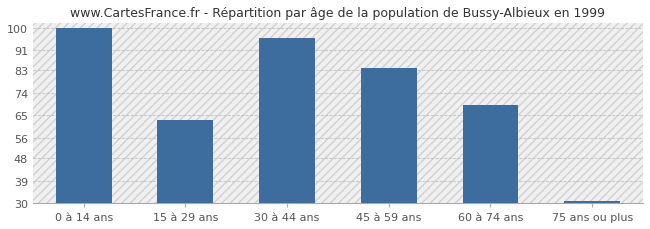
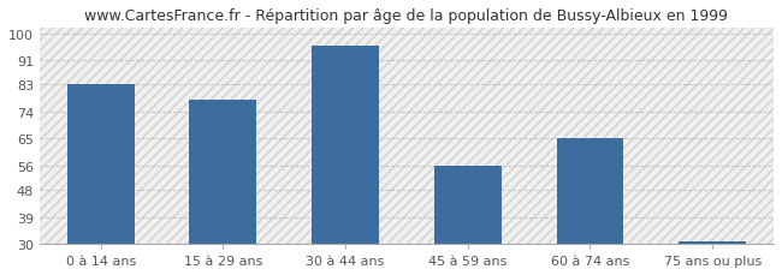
0 à 14 ans: 100 -> 83
15 à 29 ans: 63 -> 78
45 à 59 ans: 84 -> 56
60 à 74 ans: 69 -> 65
